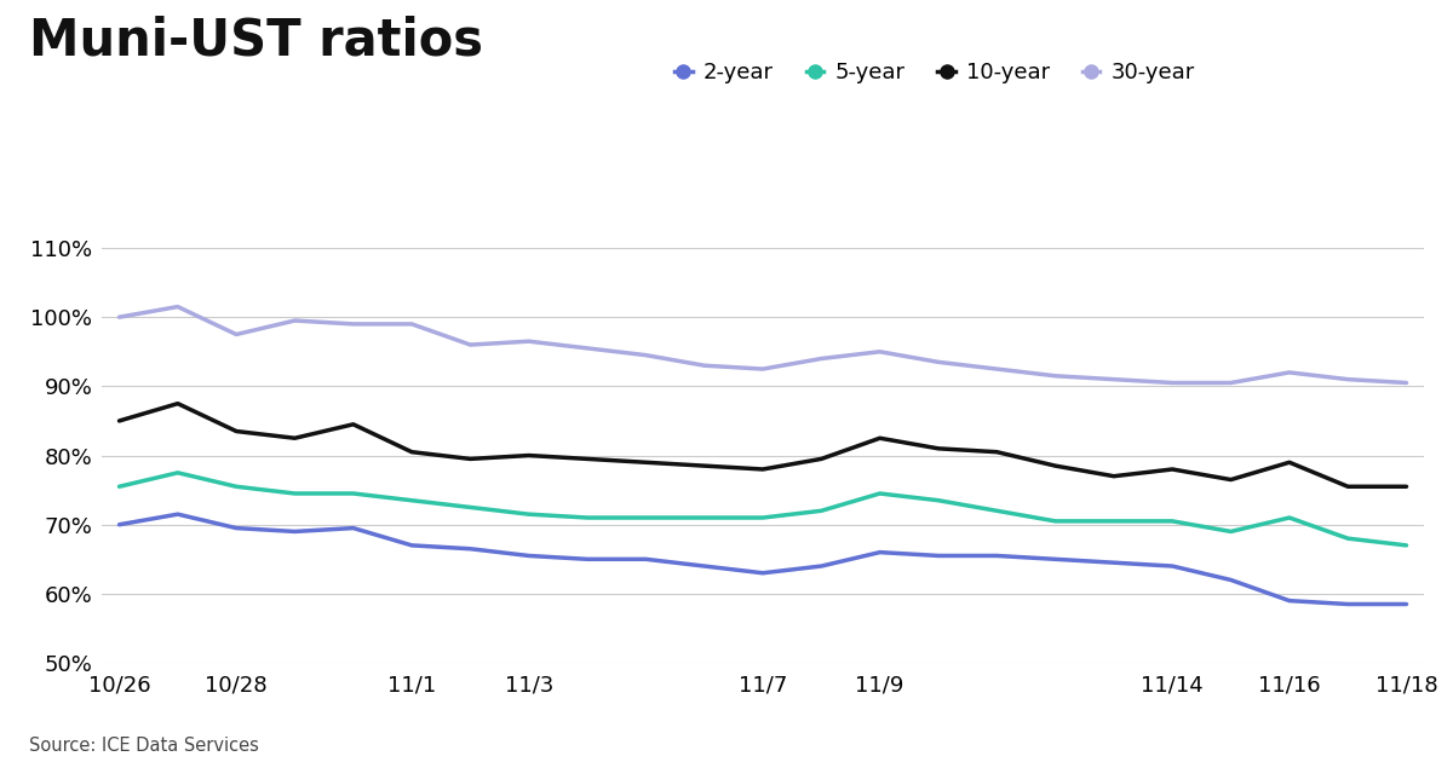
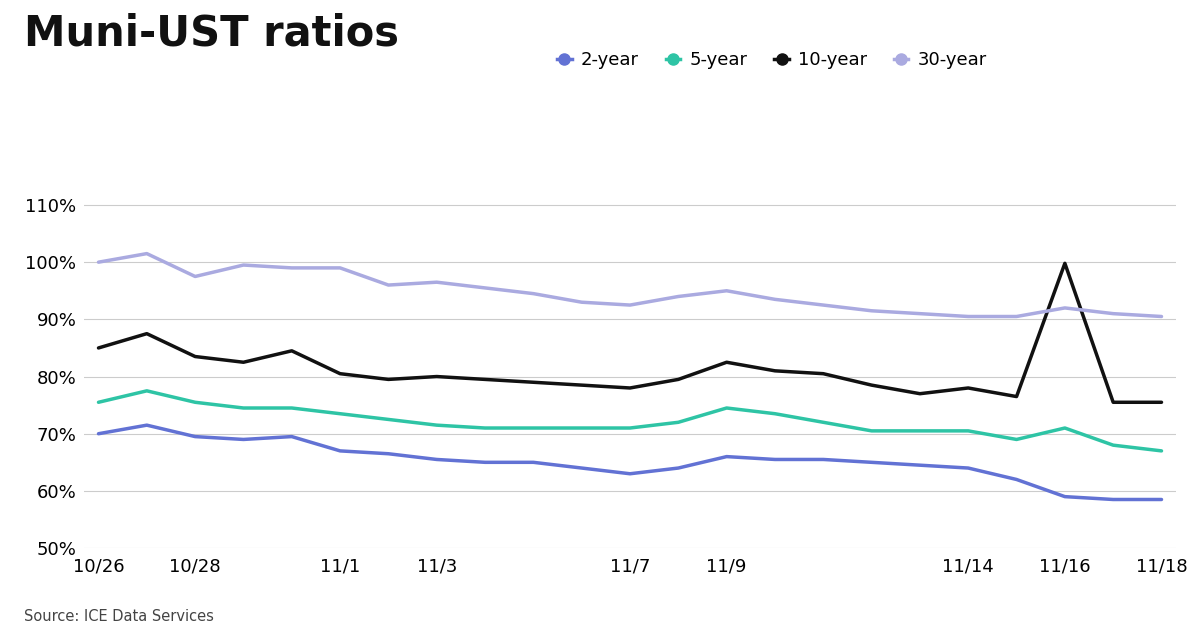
10-year/11/16: 79.0% -> 99.8%
